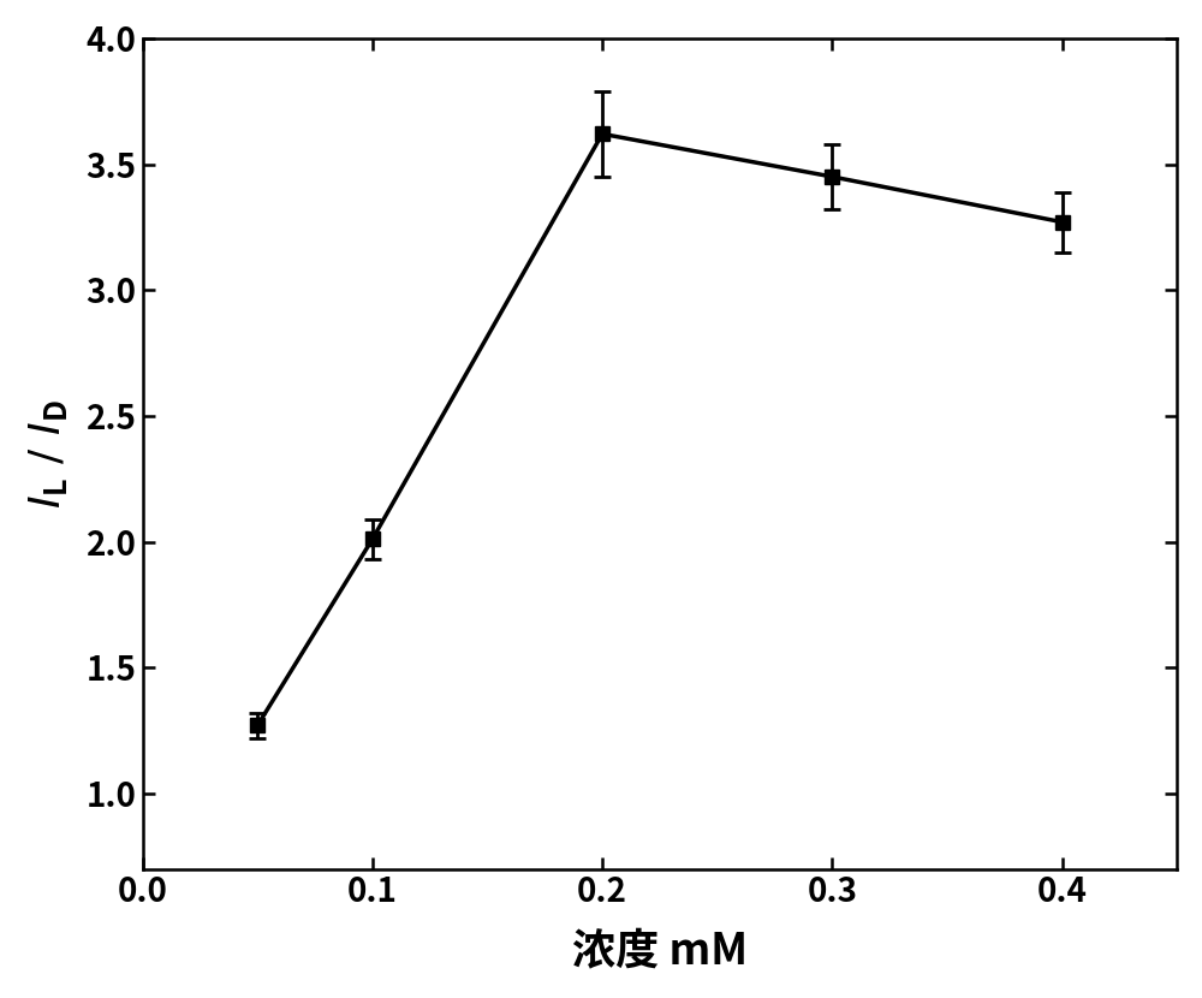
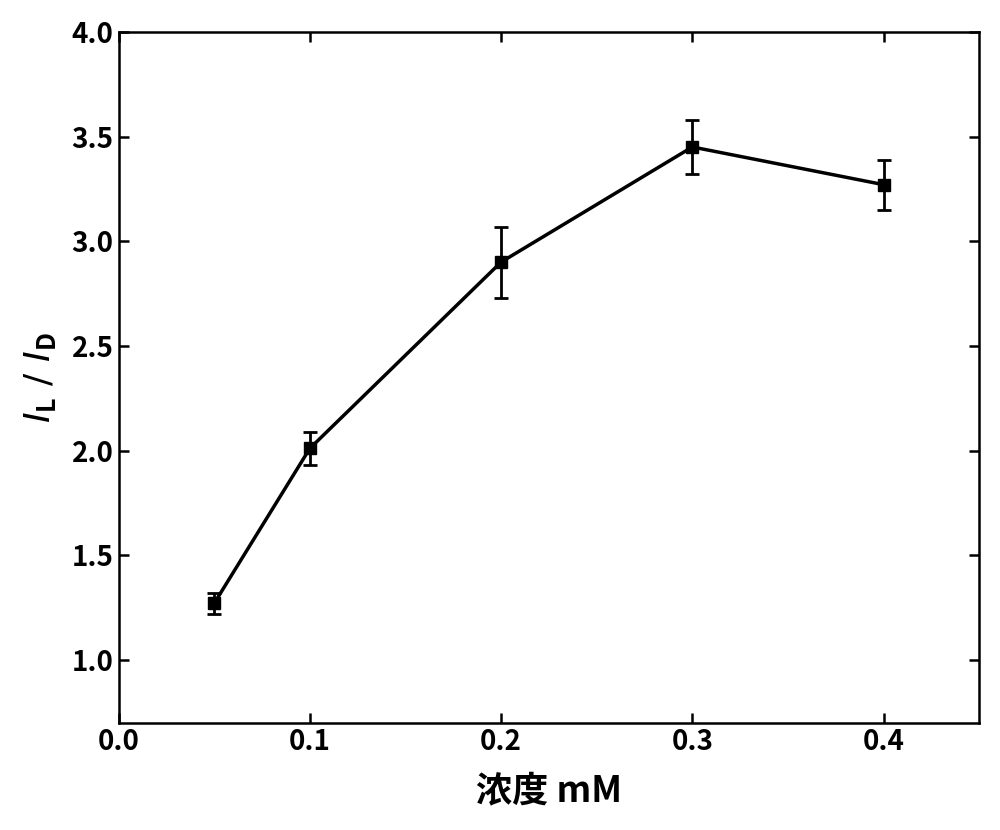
0.2: 3.62 -> 2.90
